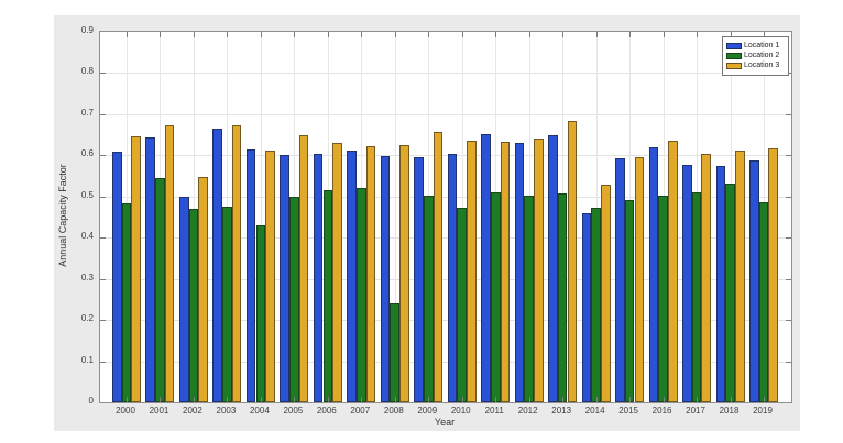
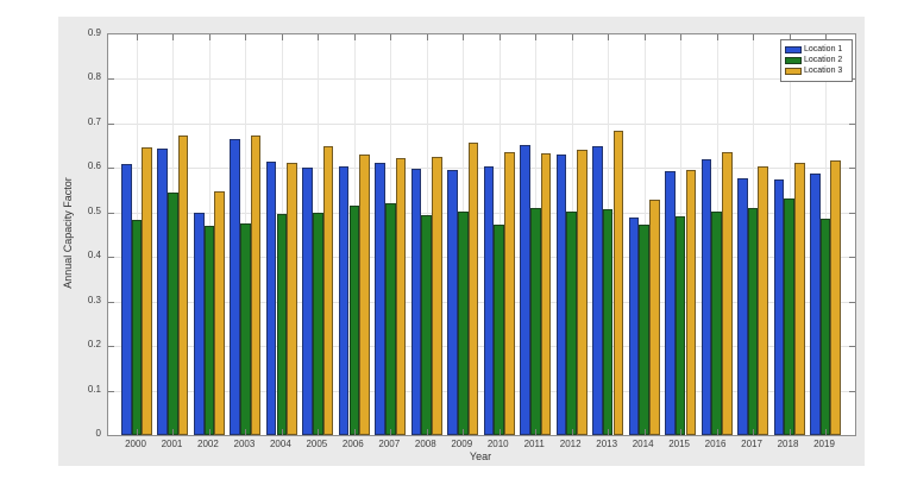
Location 2/2004: 0.43 -> 0.50
Location 2/2008: 0.24 -> 0.49
Location 1/2014: 0.46 -> 0.49
